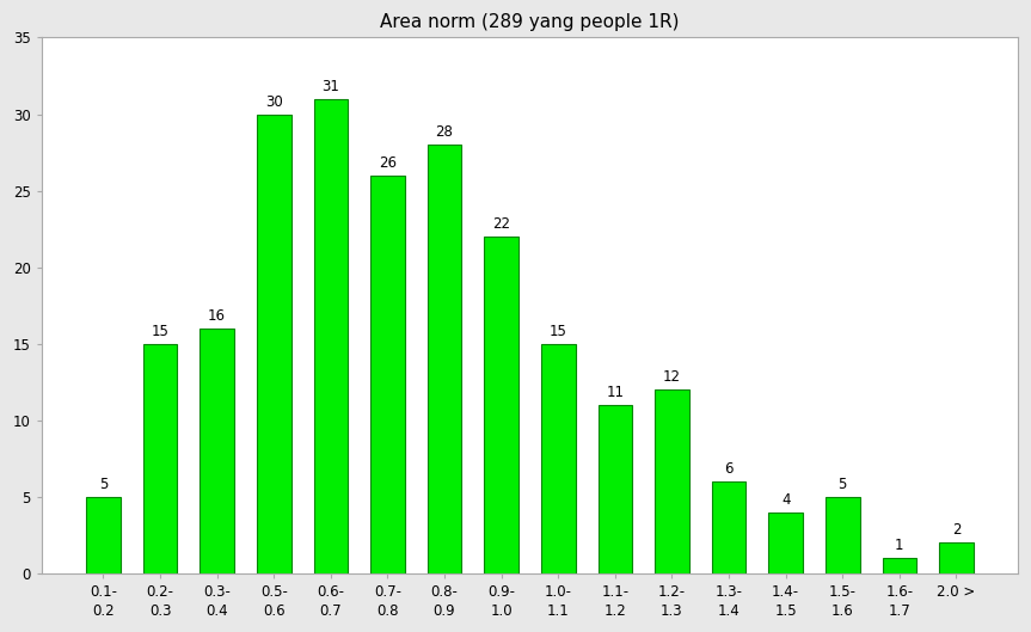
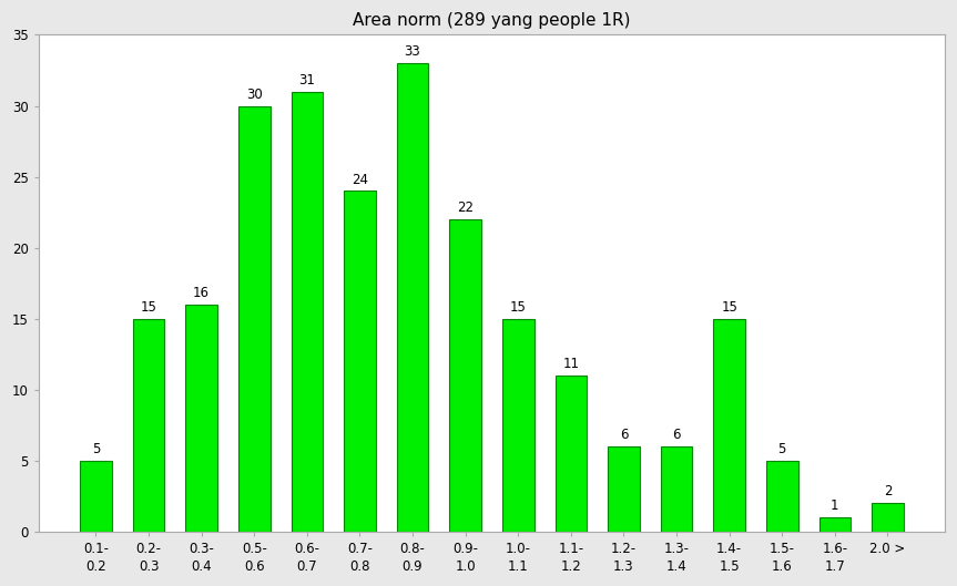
0.7- 0.8: 26 -> 24
0.8- 0.9: 28 -> 33
1.2- 1.3: 12 -> 6
1.4- 1.5: 4 -> 15
